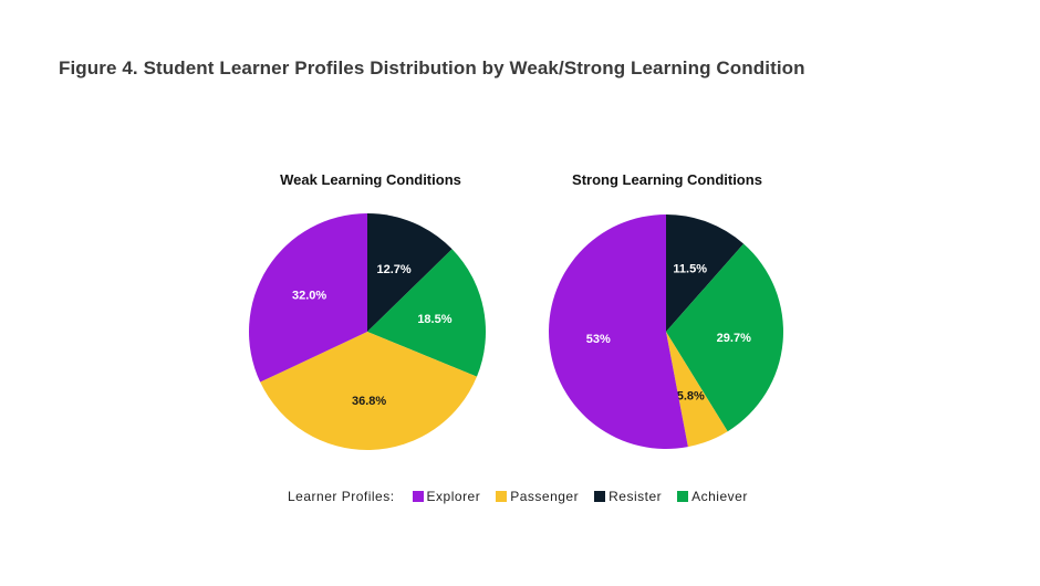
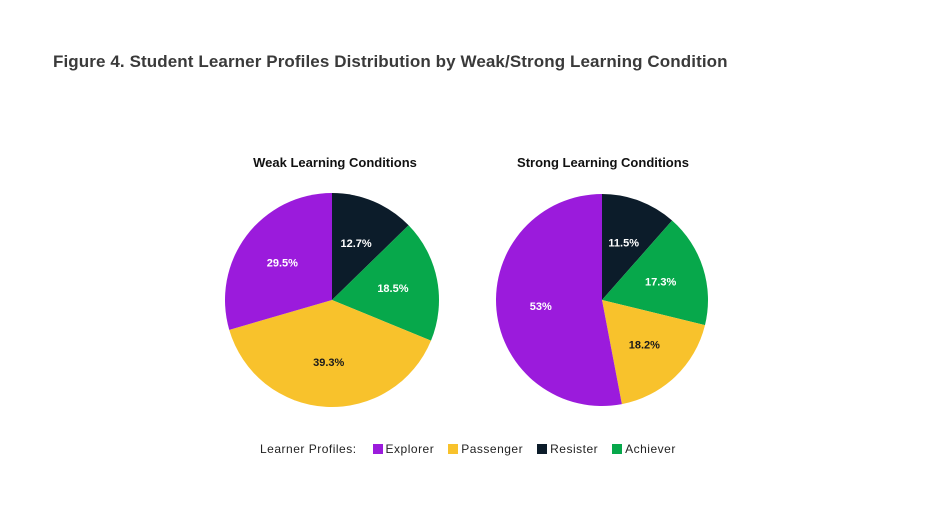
Weak Learning Conditions/Passenger: 36.8% -> 39.3%
Weak Learning Conditions/Explorer: 32.0% -> 29.5%
Strong Learning Conditions/Achiever: 29.7% -> 17.3%
Strong Learning Conditions/Passenger: 5.8% -> 18.2%
